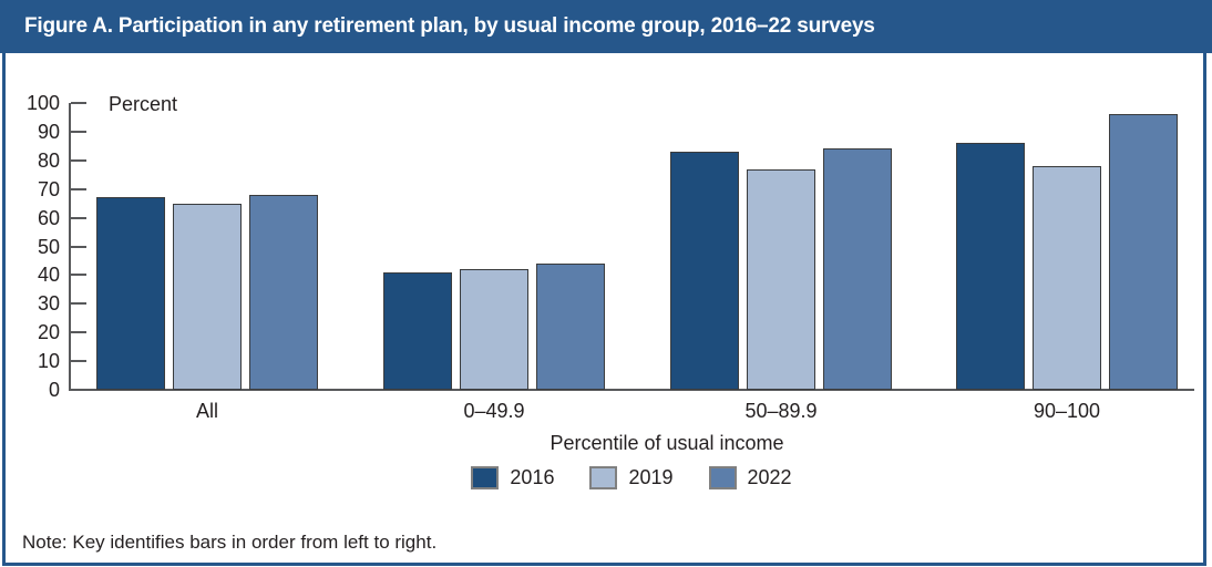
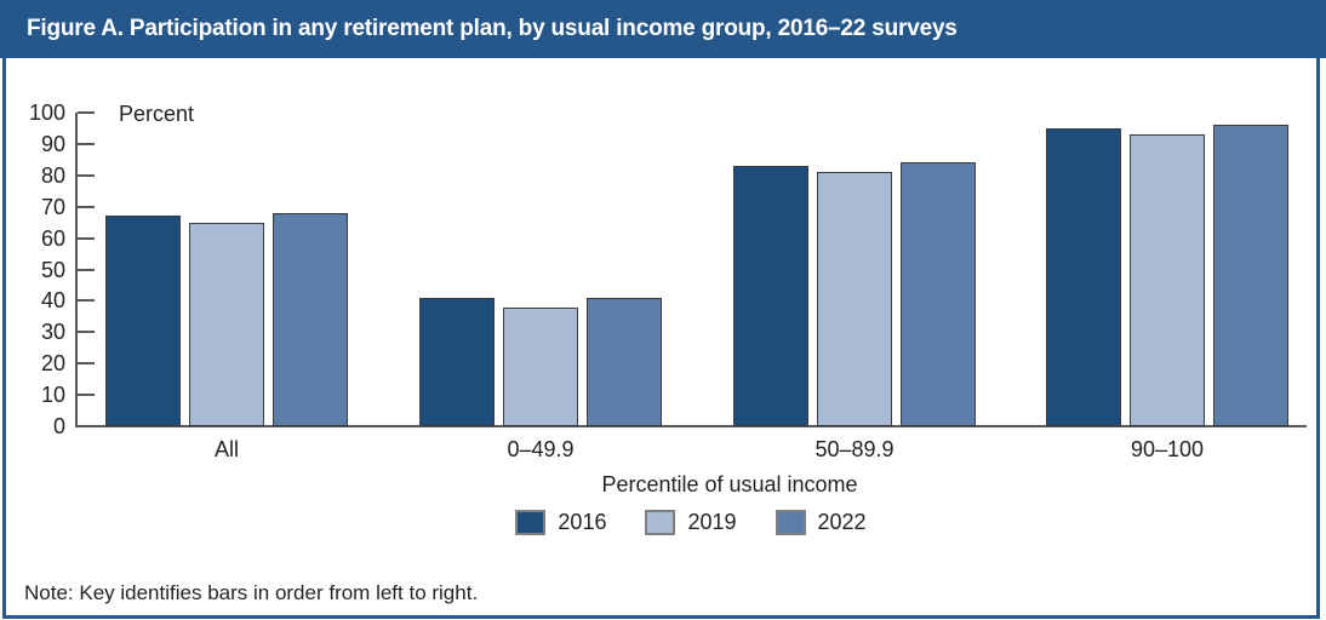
2019/0–49.9: 42 -> 38
2022/0–49.9: 44 -> 41
2019/50–89.9: 77 -> 81
2016/90–100: 86 -> 95
2019/90–100: 78 -> 93
